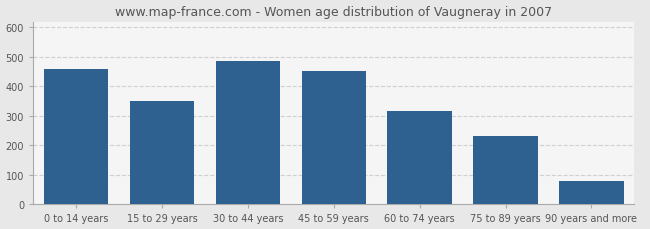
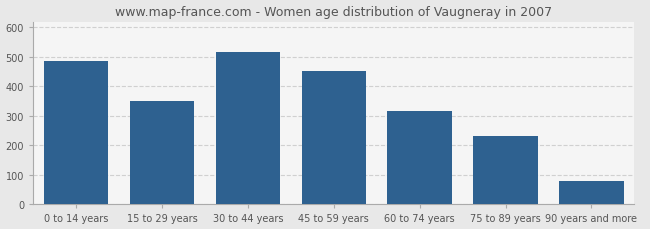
0 to 14 years: 460 -> 487
30 to 44 years: 485 -> 518
